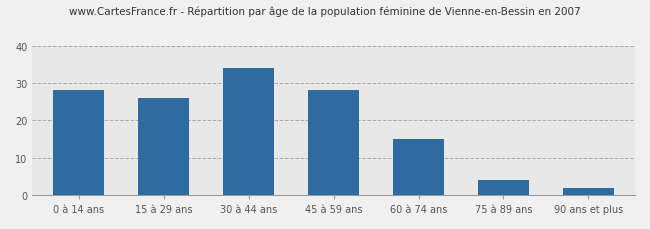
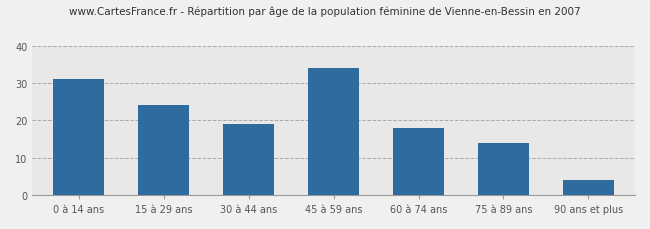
0 à 14 ans: 28 -> 31
15 à 29 ans: 26 -> 24
30 à 44 ans: 34 -> 19
45 à 59 ans: 28 -> 34
60 à 74 ans: 15 -> 18
75 à 89 ans: 4 -> 14
90 ans et plus: 2 -> 4
